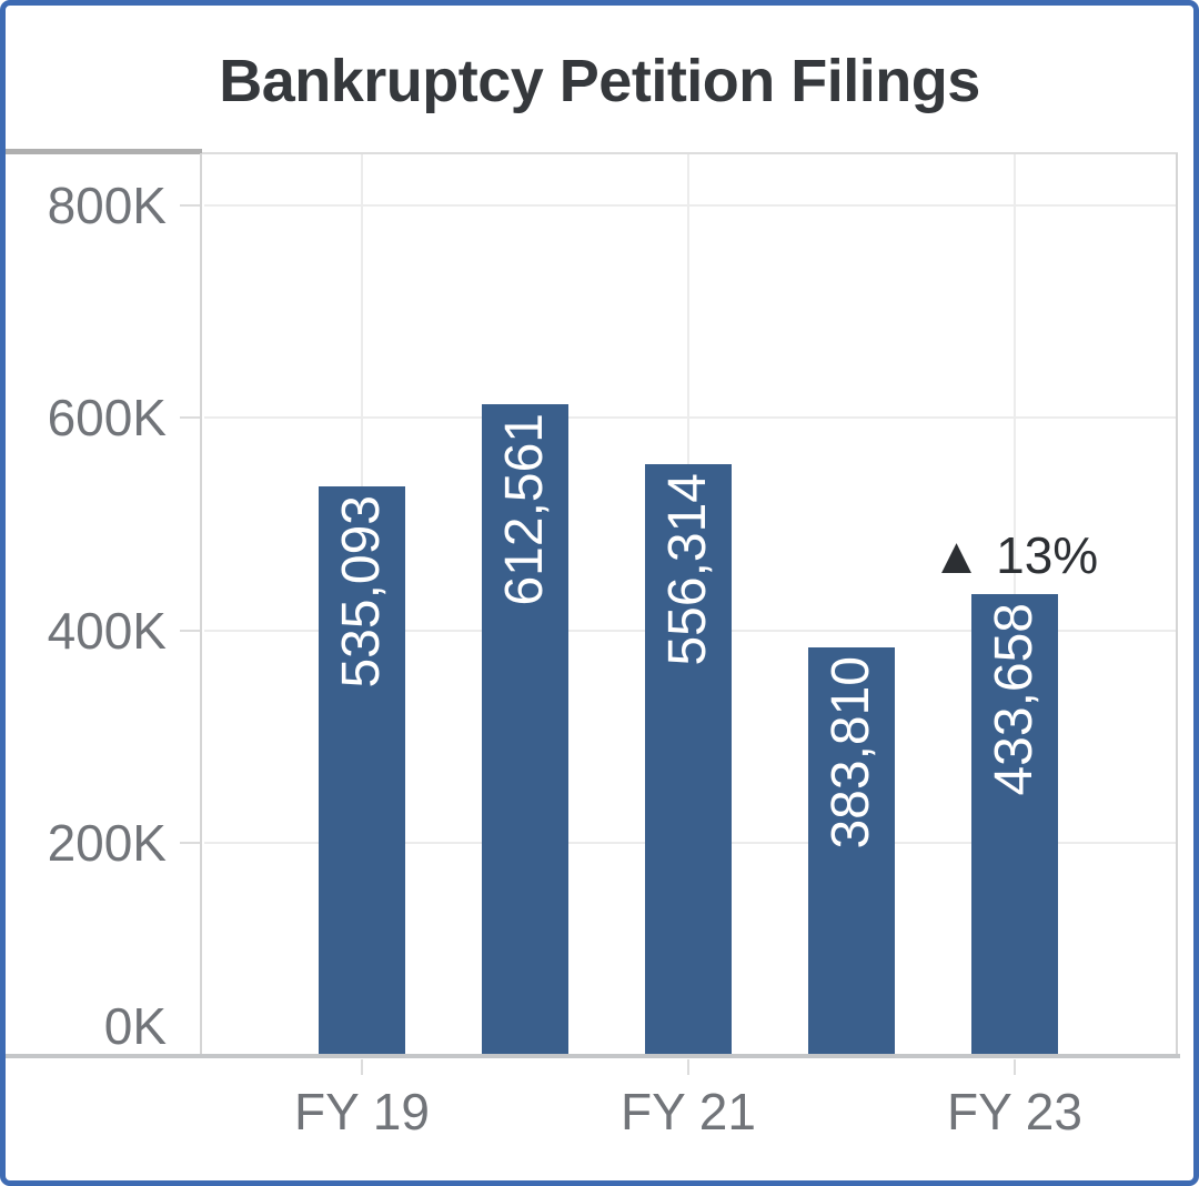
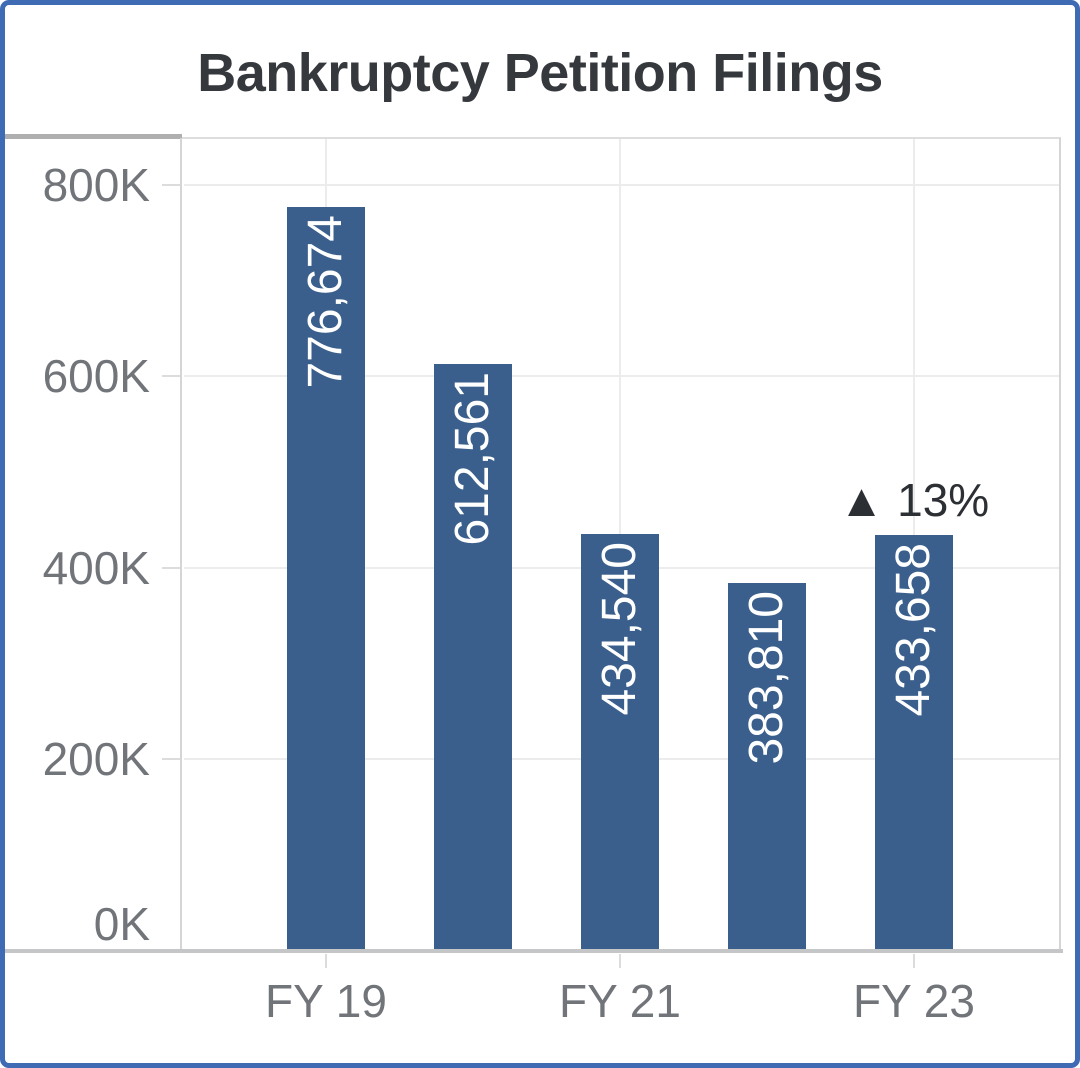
FY 19: 535,093 -> 776,674
FY 21: 556,314 -> 434,540
